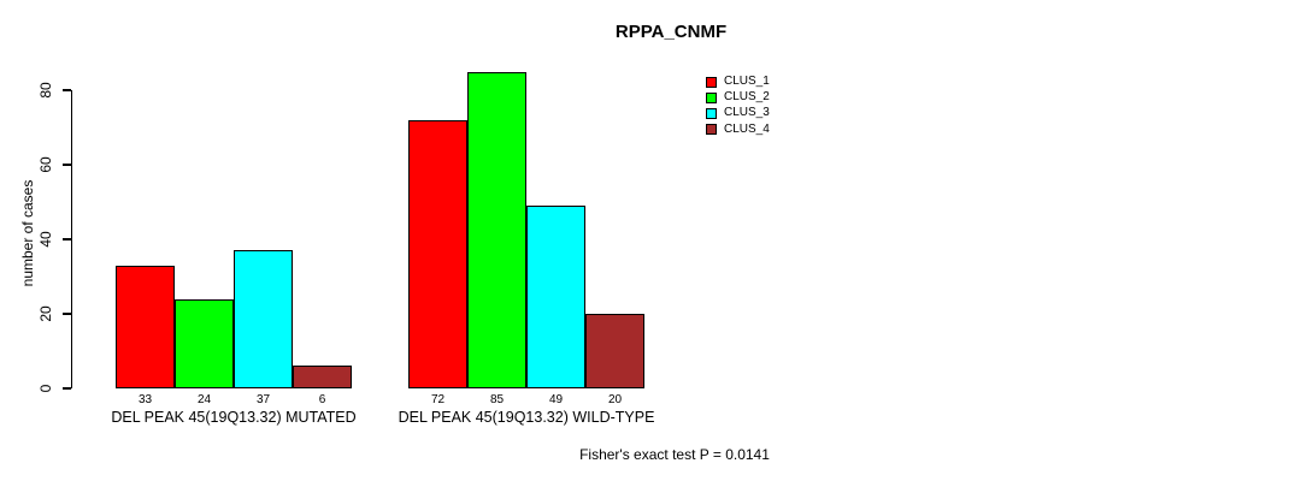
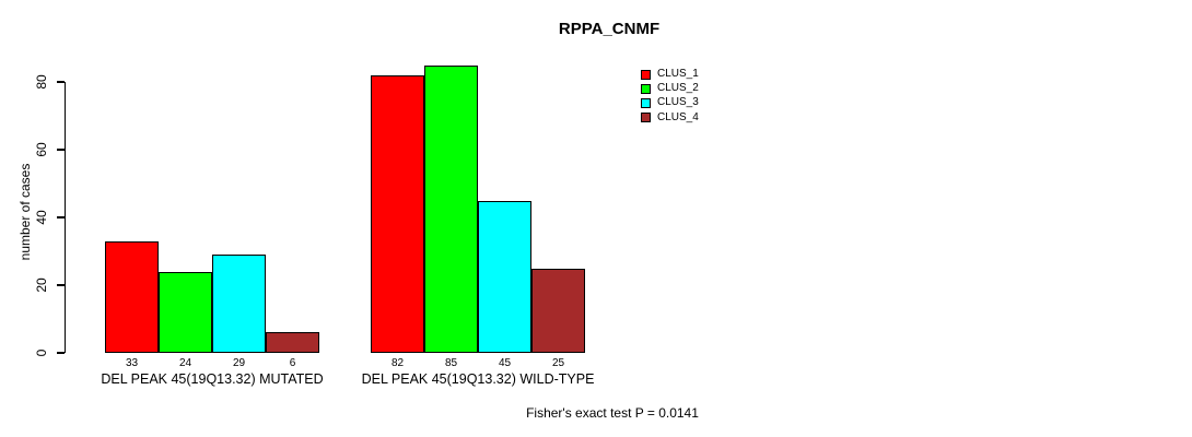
CLUS_3/DEL PEAK 45(19Q13.32) MUTATED: 37 -> 29
CLUS_1/DEL PEAK 45(19Q13.32) WILD-TYPE: 72 -> 82
CLUS_3/DEL PEAK 45(19Q13.32) WILD-TYPE: 49 -> 45
CLUS_4/DEL PEAK 45(19Q13.32) WILD-TYPE: 20 -> 25
